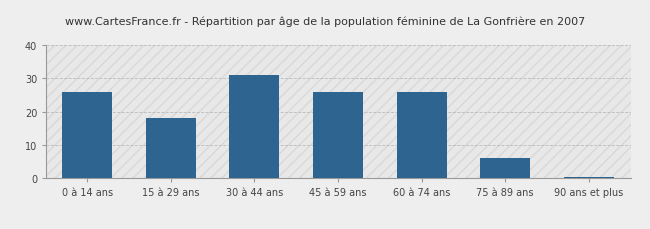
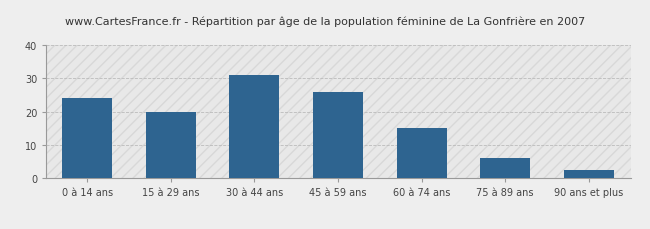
0 à 14 ans: 26.0 -> 24.0
15 à 29 ans: 18.0 -> 20.0
60 à 74 ans: 26.0 -> 15.0
90 ans et plus: 0.5 -> 2.5
